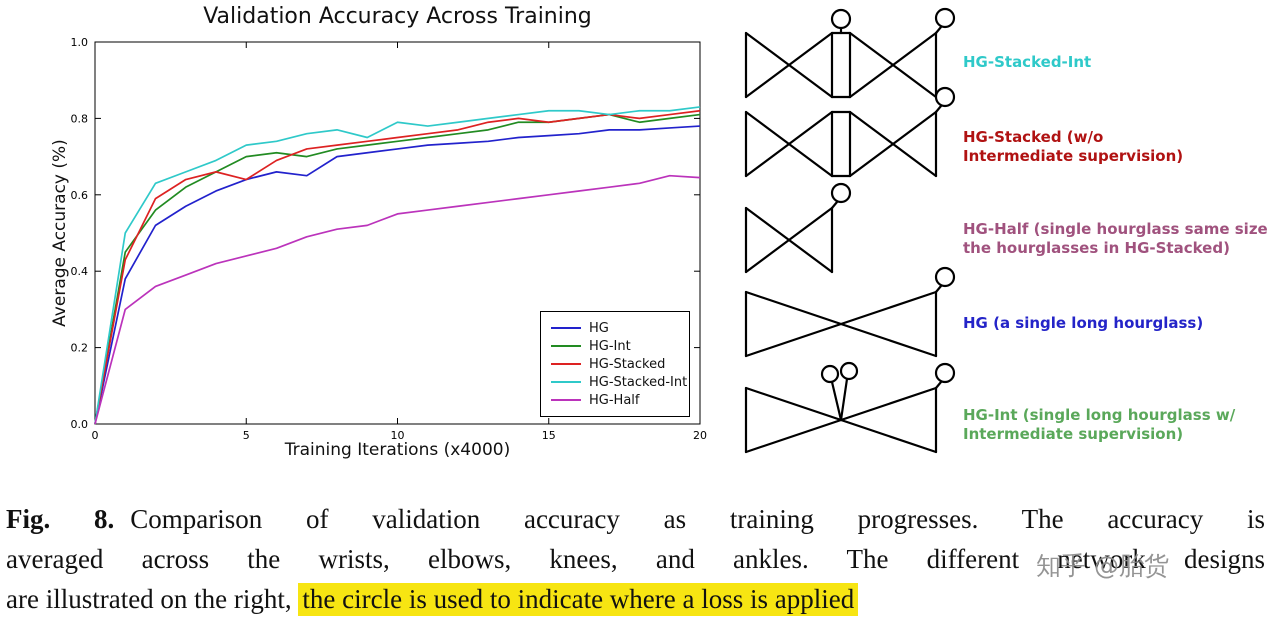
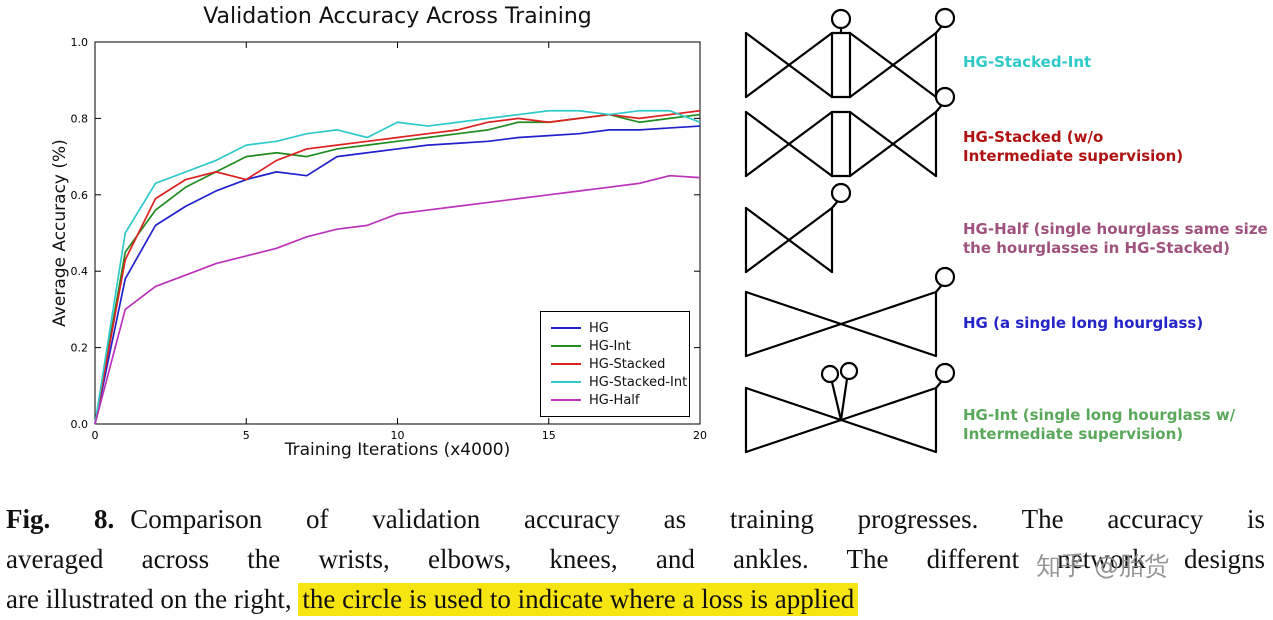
HG-Stacked-Int/20: 0.83 -> 0.79
